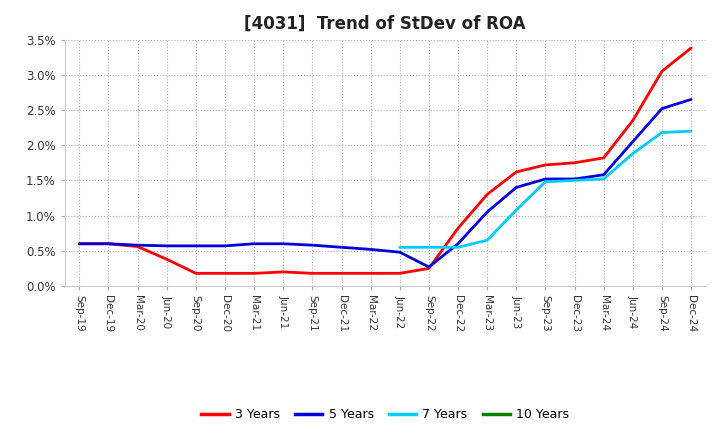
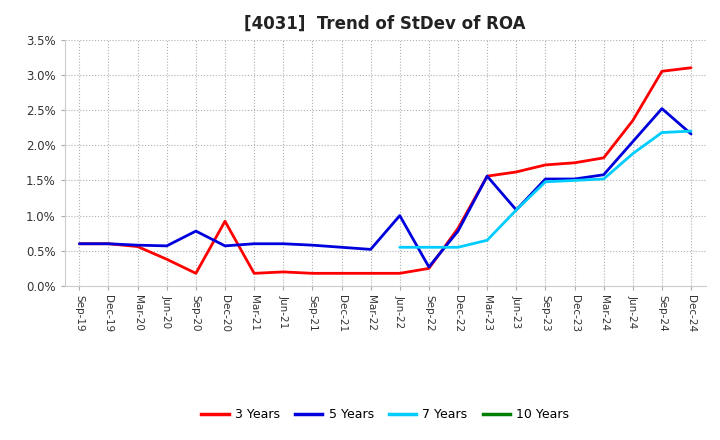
5 Years/Sep-20: 0.57% -> 0.78%
3 Years/Dec-20: 0.18% -> 0.92%
5 Years/Jun-22: 0.48% -> 1.00%
5 Years/Dec-22: 0.60% -> 0.78%
3 Years/Mar-23: 1.30% -> 1.56%
5 Years/Mar-23: 1.05% -> 1.56%
5 Years/Jun-23: 1.40% -> 1.08%
3 Years/Dec-24: 3.38% -> 3.10%
5 Years/Dec-24: 2.65% -> 2.16%
